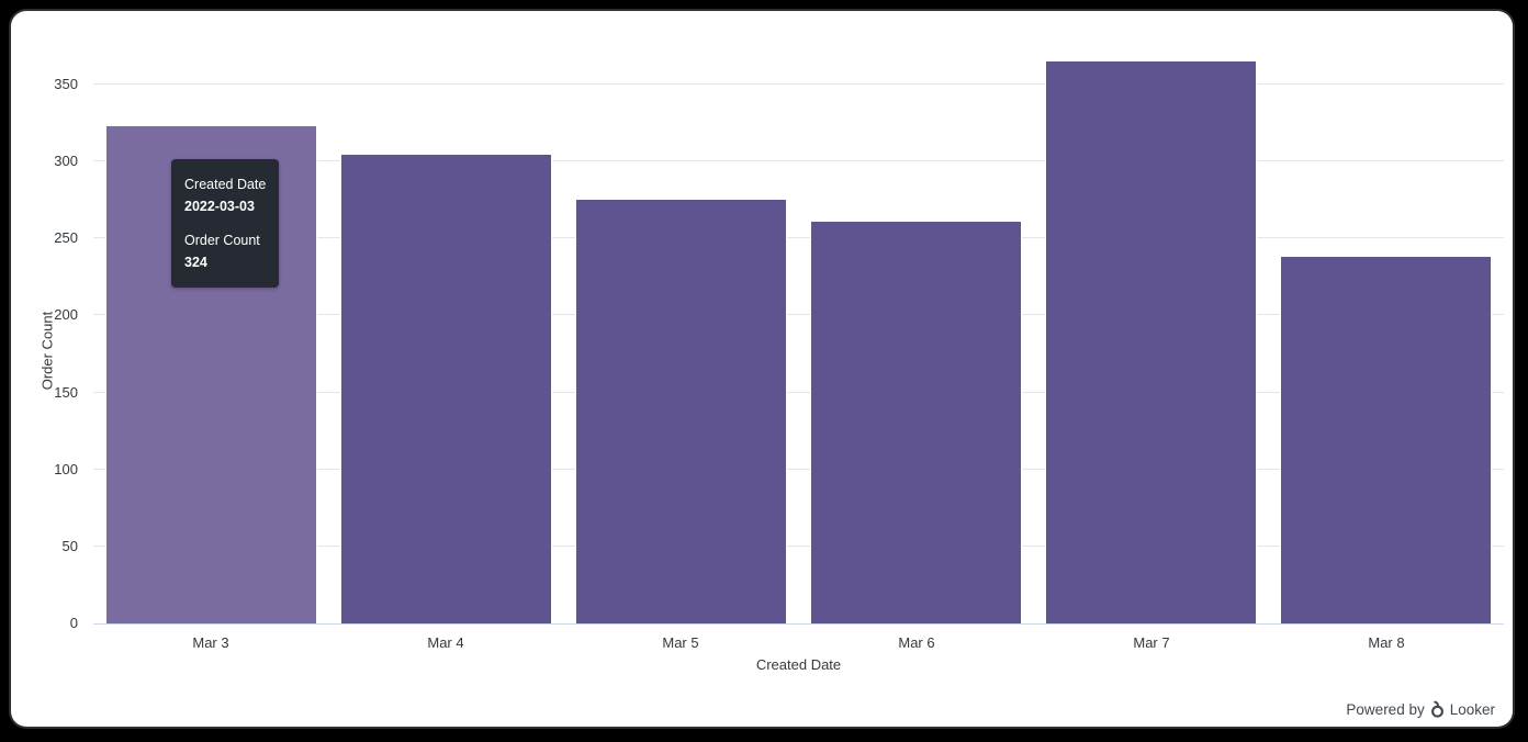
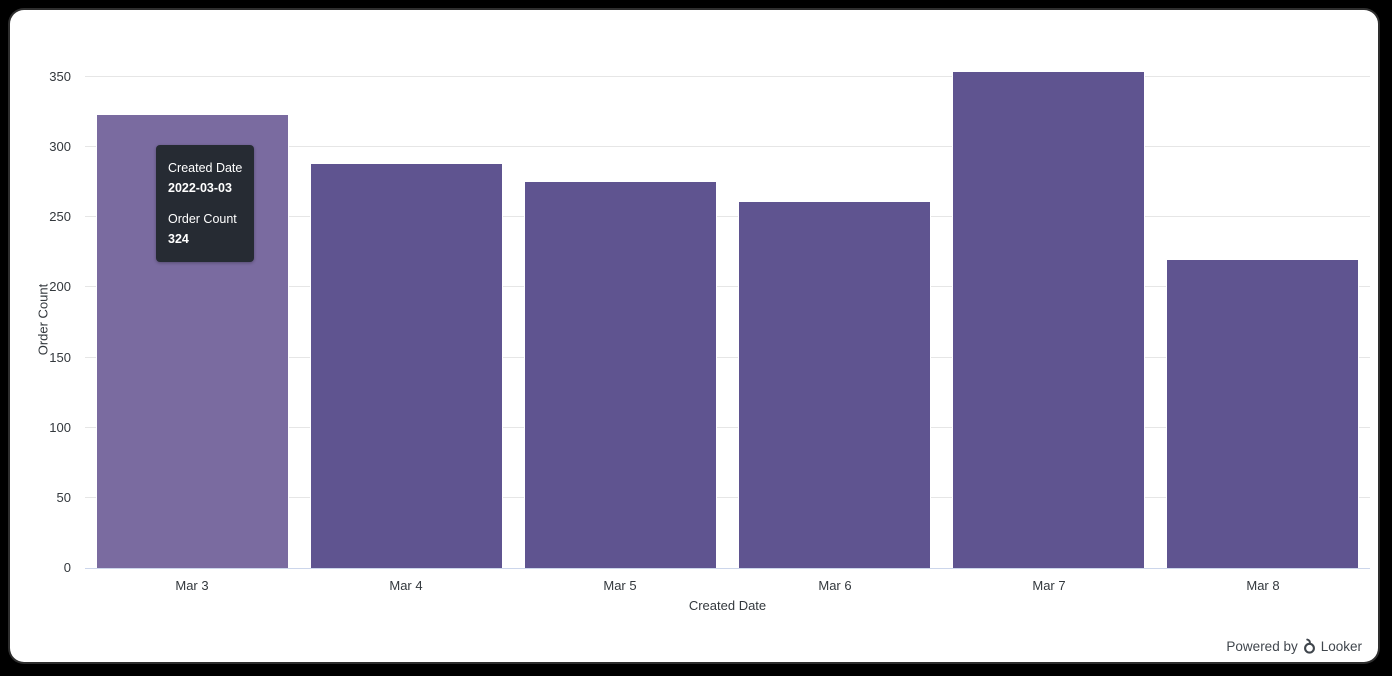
Mar 4: 305 -> 289
Mar 7: 366 -> 354
Mar 8: 239 -> 220
